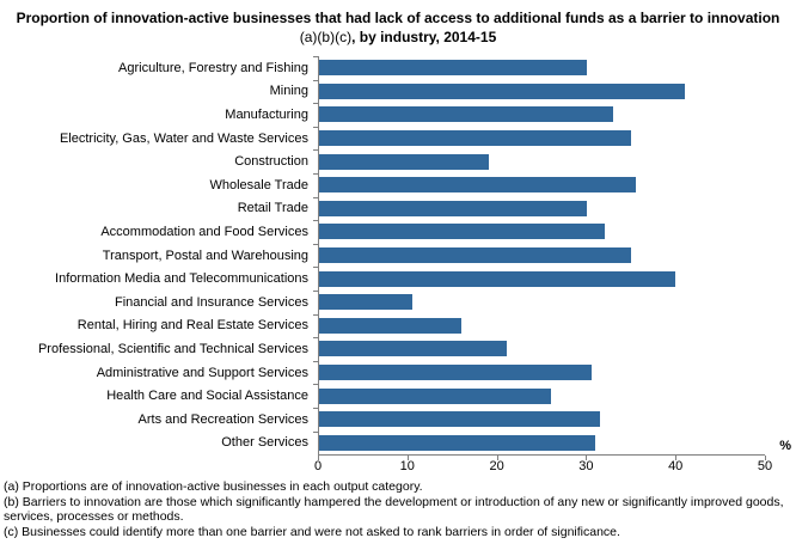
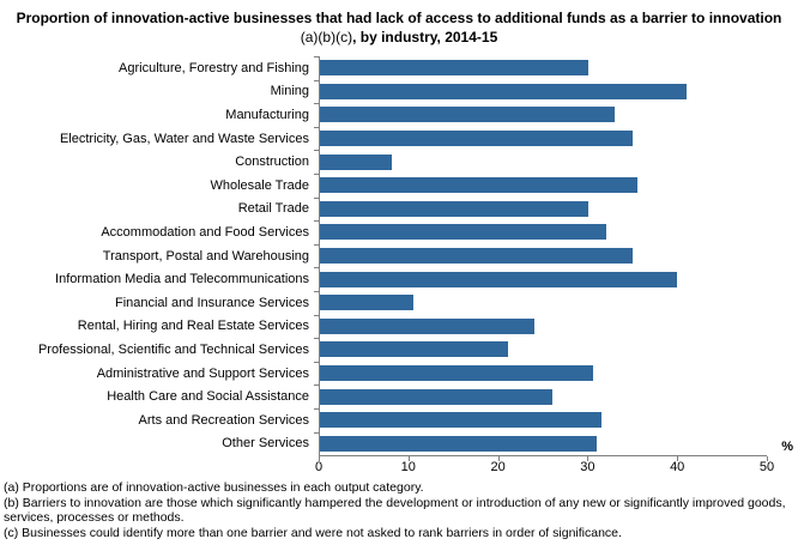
Construction: 19 -> 8
Rental, Hiring and Real Estate Services: 16 -> 24
